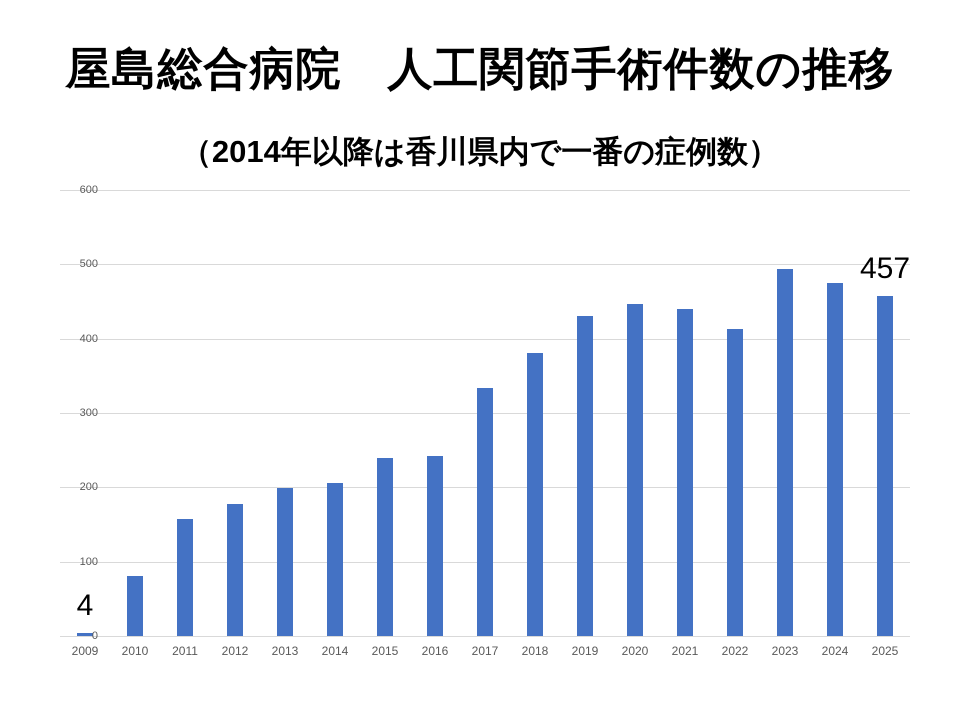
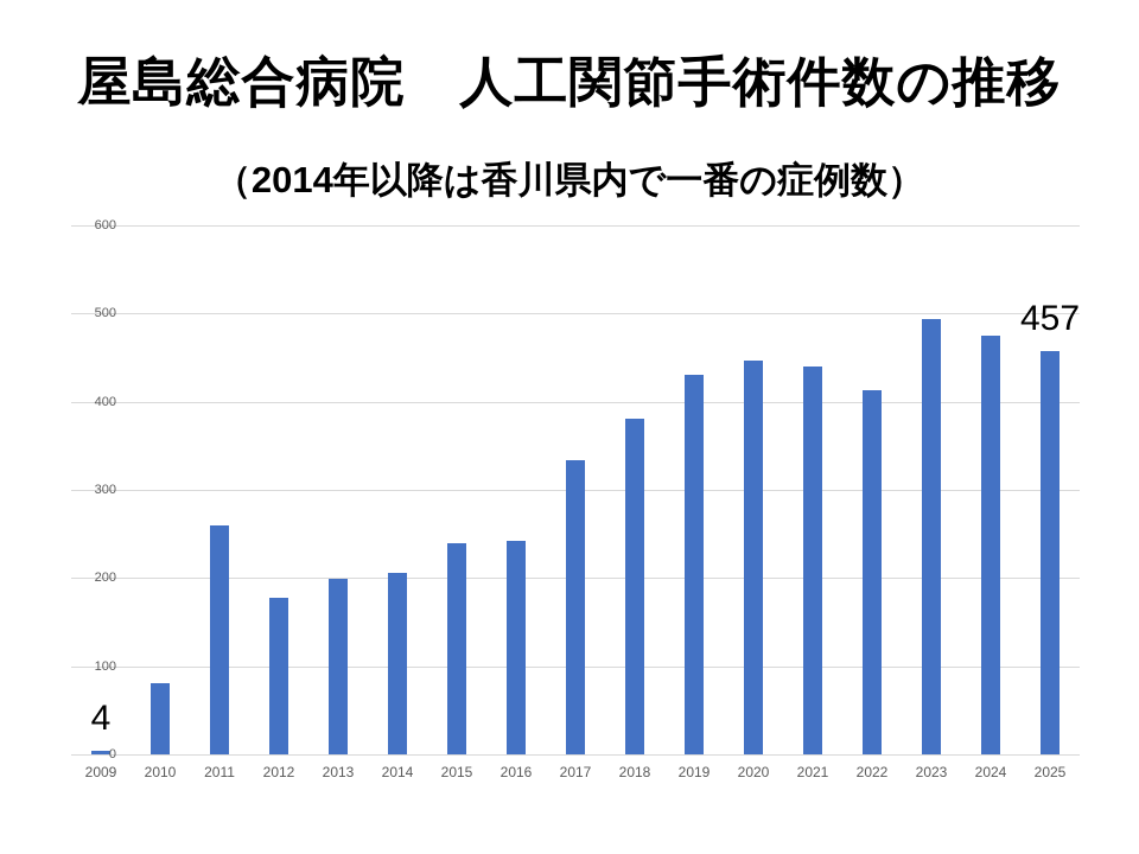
2011: 160 -> 260
